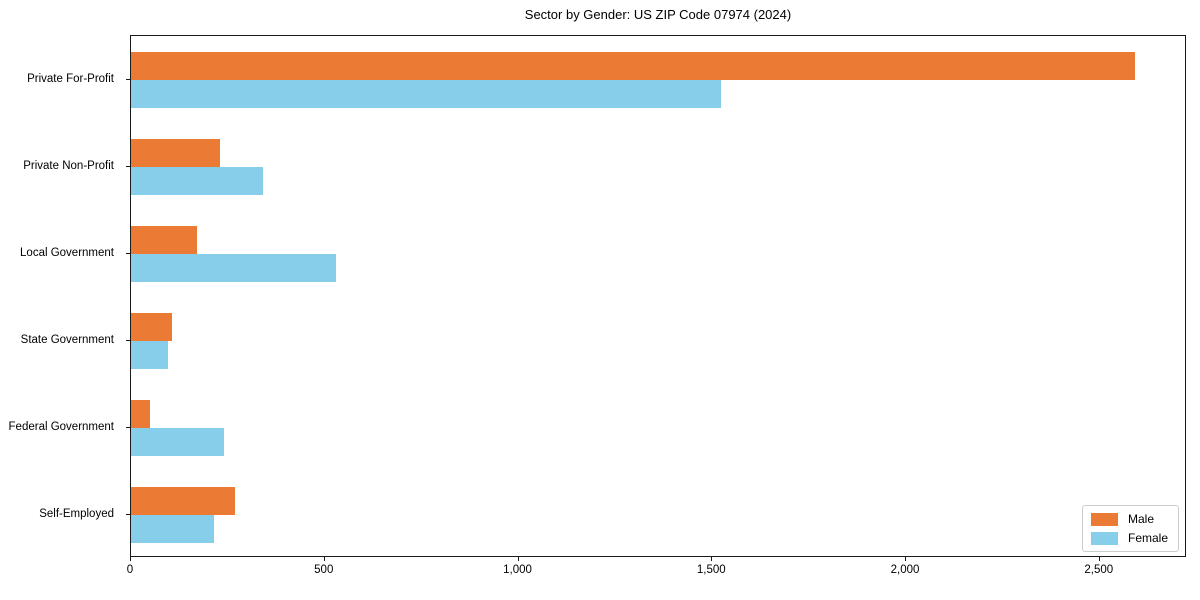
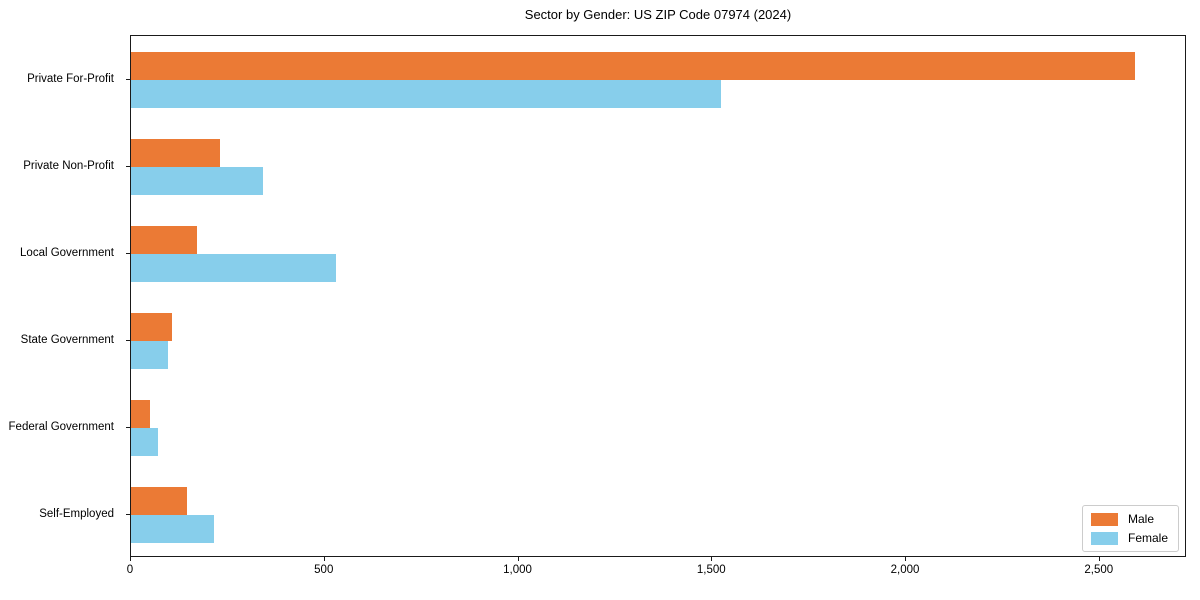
Female/Federal Government: 240 -> 70
Male/Self-Employed: 270 -> 140
